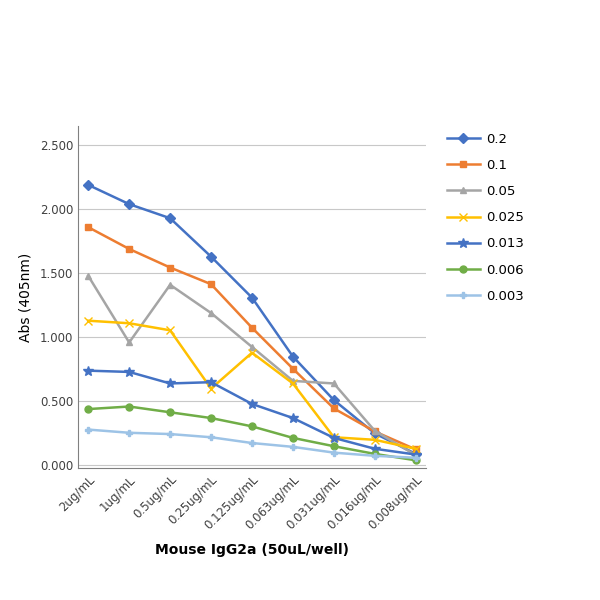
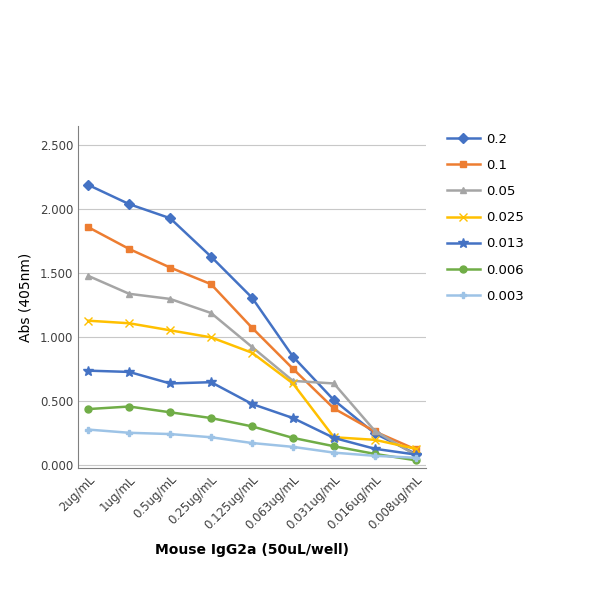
0.05/1ug/mL: 0.96 -> 1.34
0.05/0.5ug/mL: 1.41 -> 1.30
0.025/0.25ug/mL: 0.60 -> 1.00
